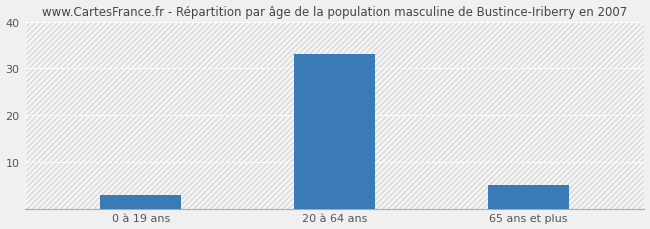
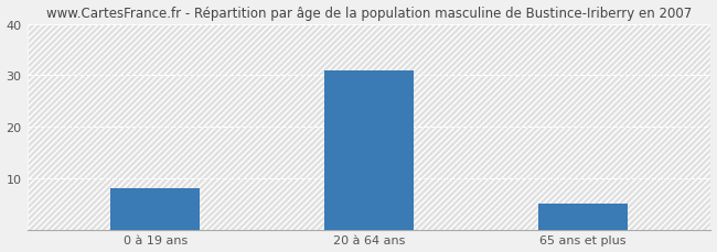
0 à 19 ans: 3 -> 8
20 à 64 ans: 33 -> 31
